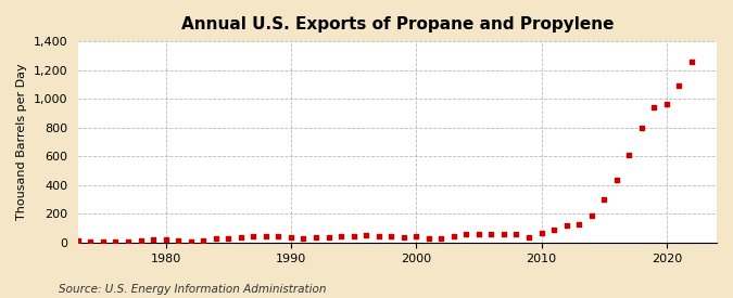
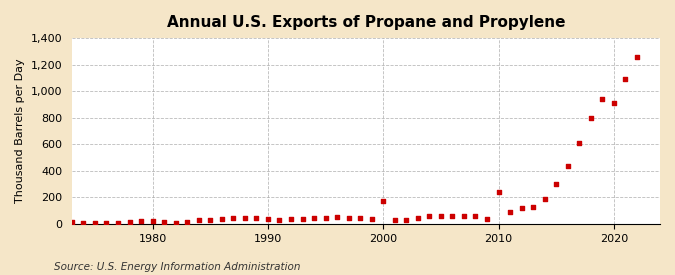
2000: 40 -> 170
2010: 60 -> 240
2020: 960 -> 910
